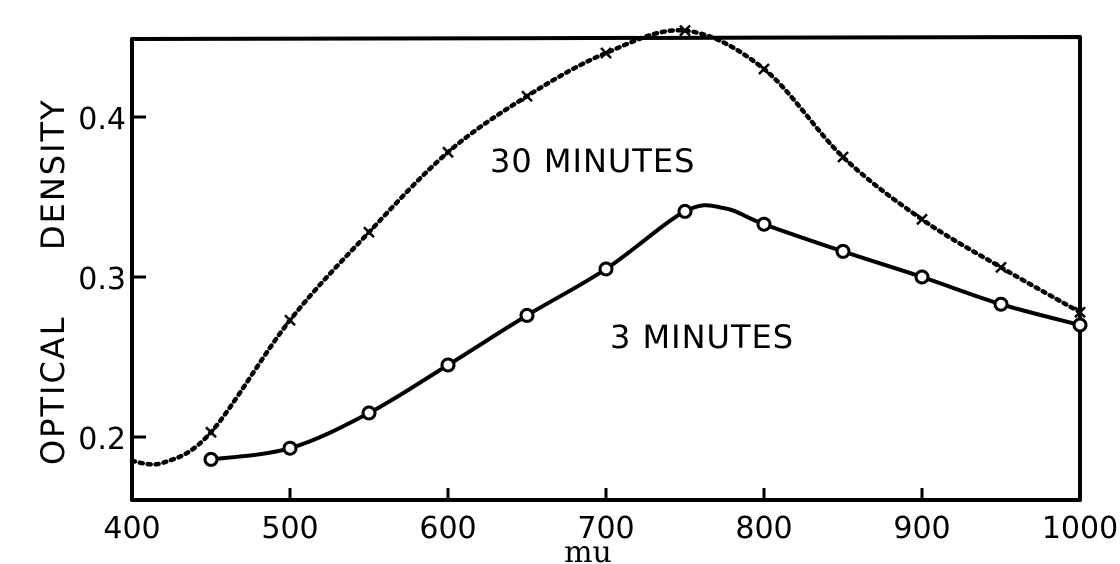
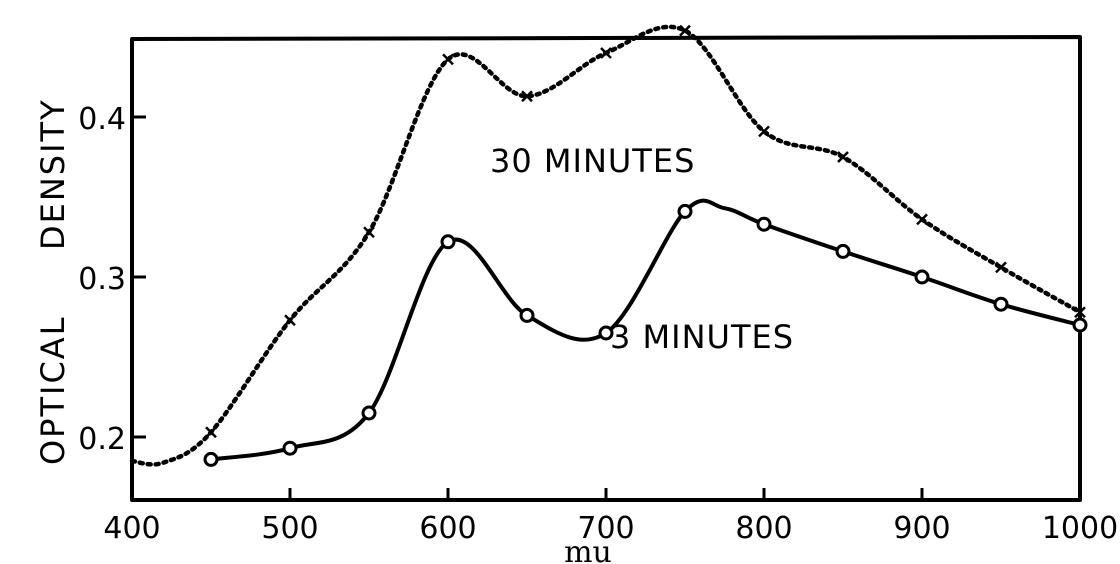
30 MINUTES/600: 0.378 -> 0.436
3 MINUTES/600: 0.245 -> 0.322
3 MINUTES/700: 0.305 -> 0.265
30 MINUTES/800: 0.430 -> 0.391
